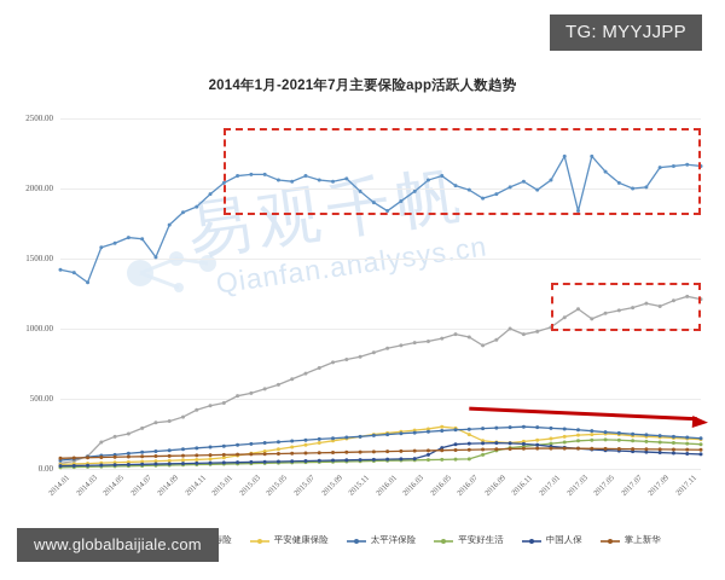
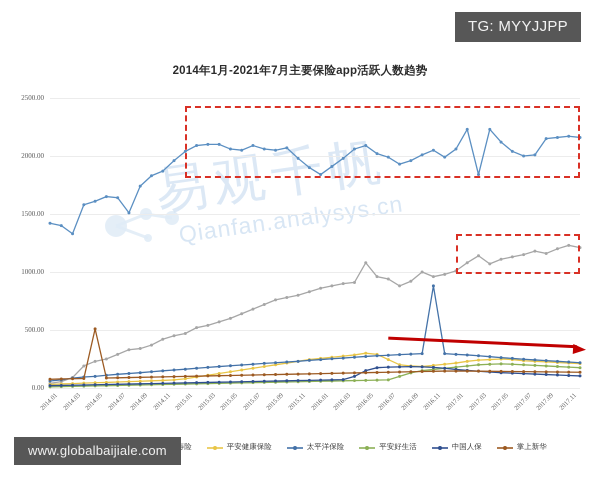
掌上新华/2014.05: 80 -> 510
中国人寿寿险/2016.05: 930 -> 1080
太平洋保险/2016.11: 300 -> 880
